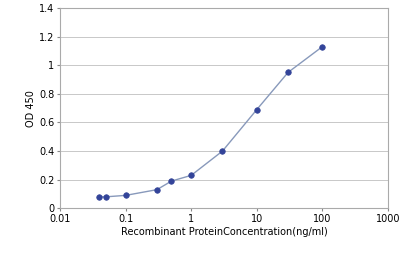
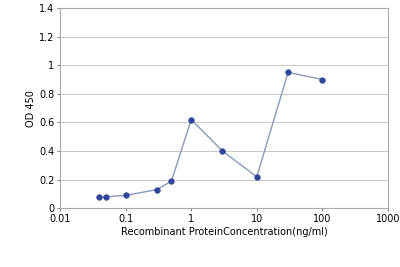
1: 0.23 -> 0.62
10: 0.69 -> 0.22
100: 1.13 -> 0.90
